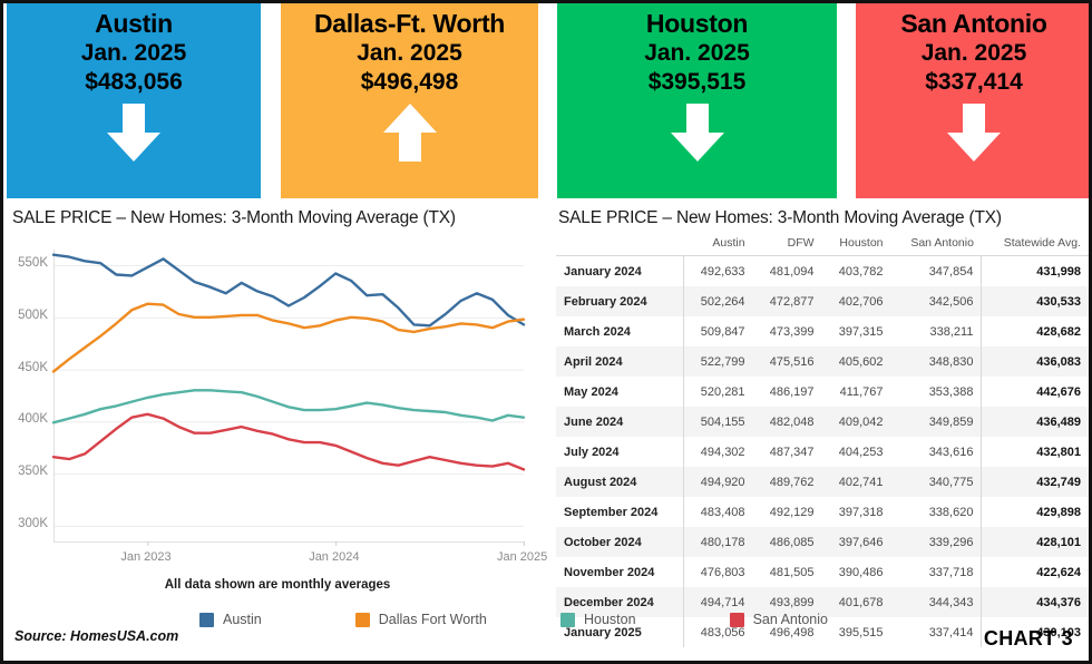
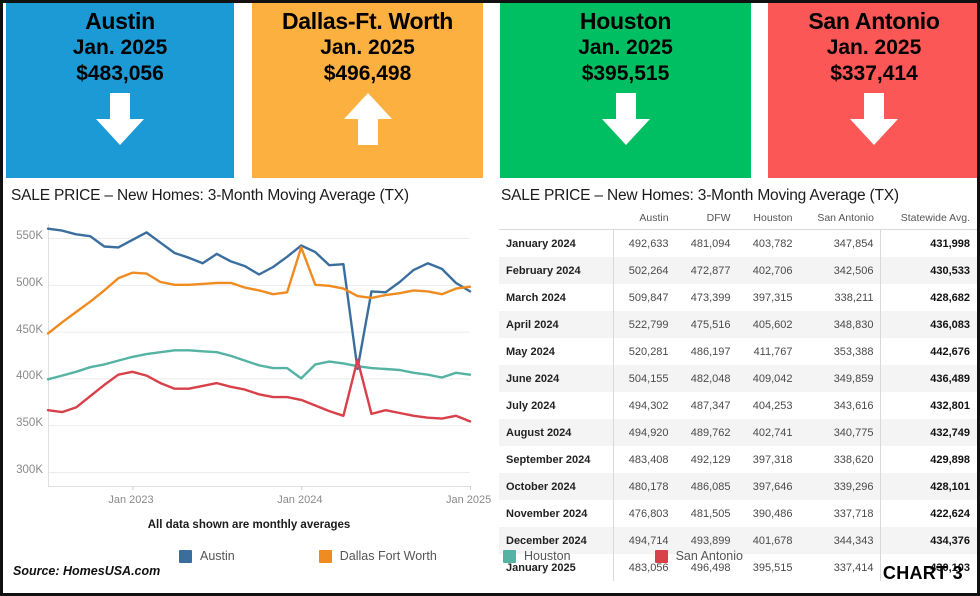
Dallas Fort Worth/Jan 2024: 500K -> 540K
Houston/Jan 2024: 410K -> 400K
Austin/May 2024: 510K -> 410K
San Antonio/May 2024: 360K -> 420K
